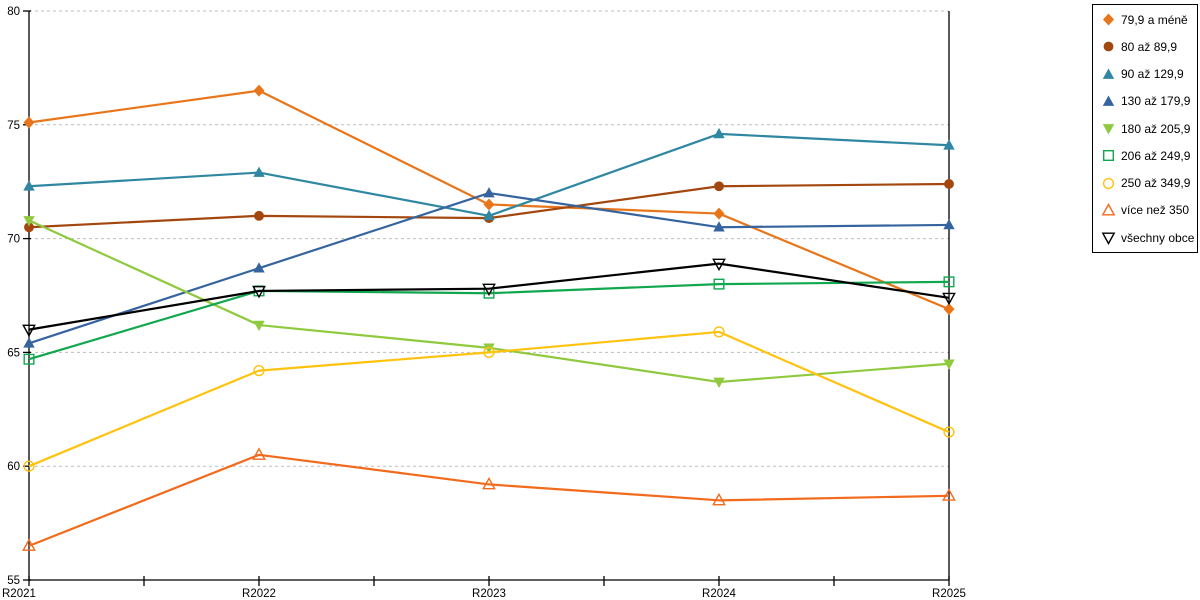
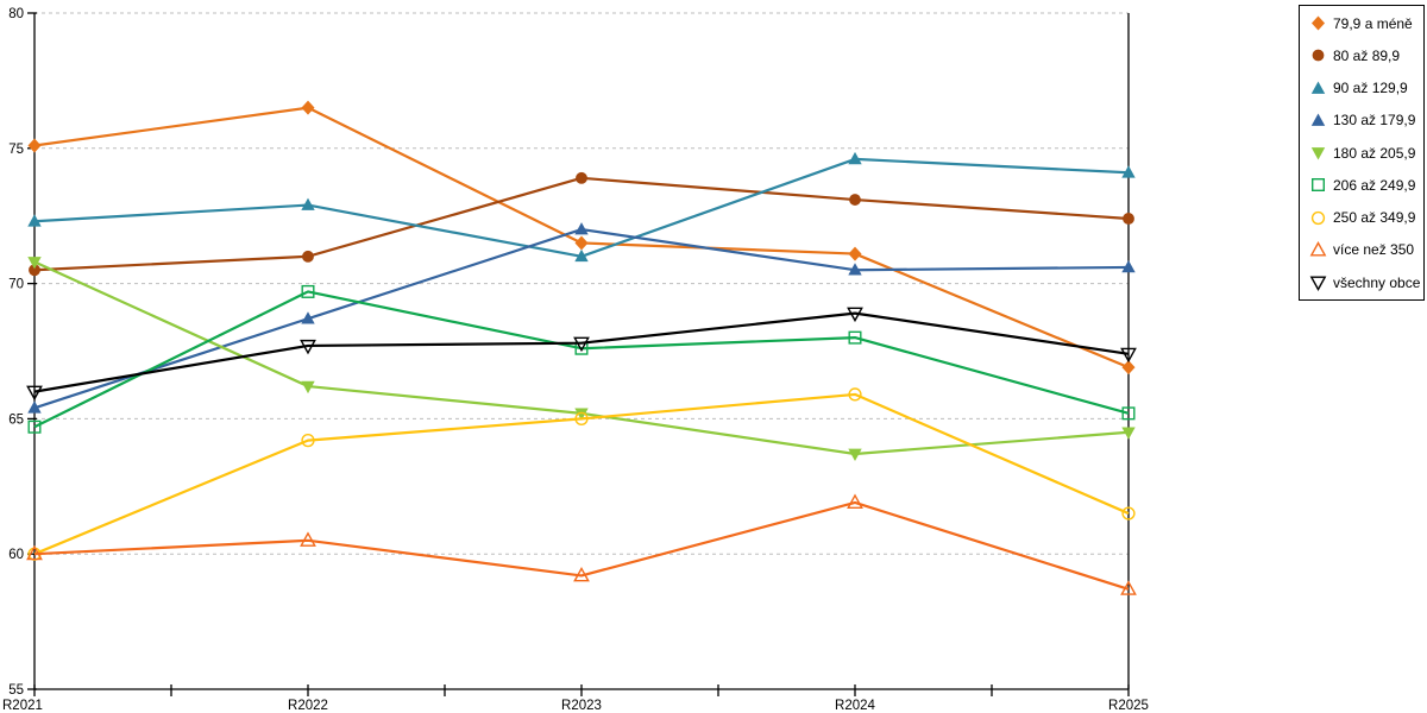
více než 350/R2021: 56.5 -> 60.0
206 až 249,9/R2022: 67.7 -> 69.7
80 až 89,9/R2023: 70.9 -> 73.9
80 až 89,9/R2024: 72.3 -> 73.1
více než 350/R2024: 58.5 -> 61.9
206 až 249,9/R2025: 68.1 -> 65.2
